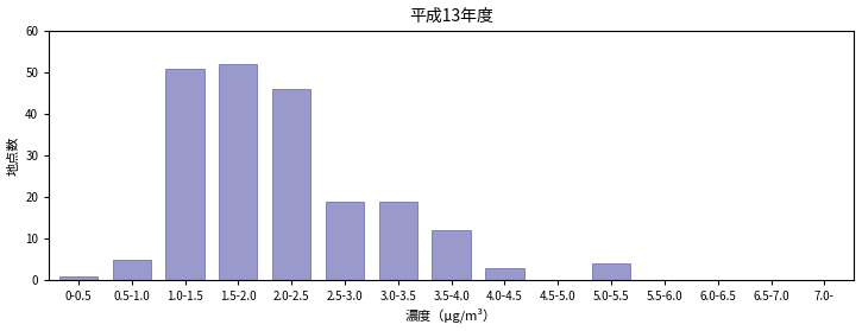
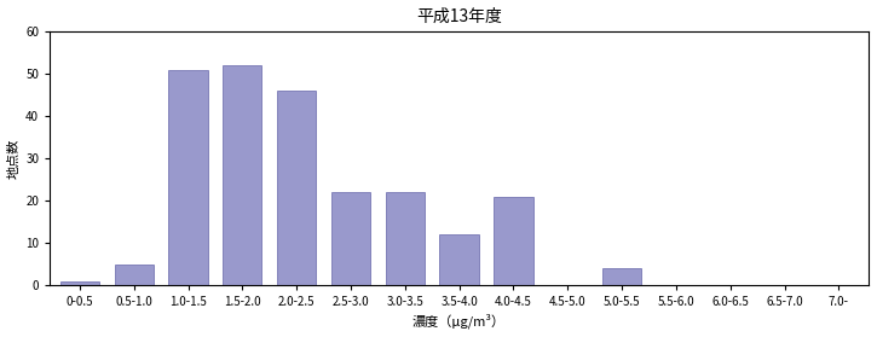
2.5-3.0: 19 -> 22
3.0-3.5: 19 -> 22
4.0-4.5: 3 -> 21
